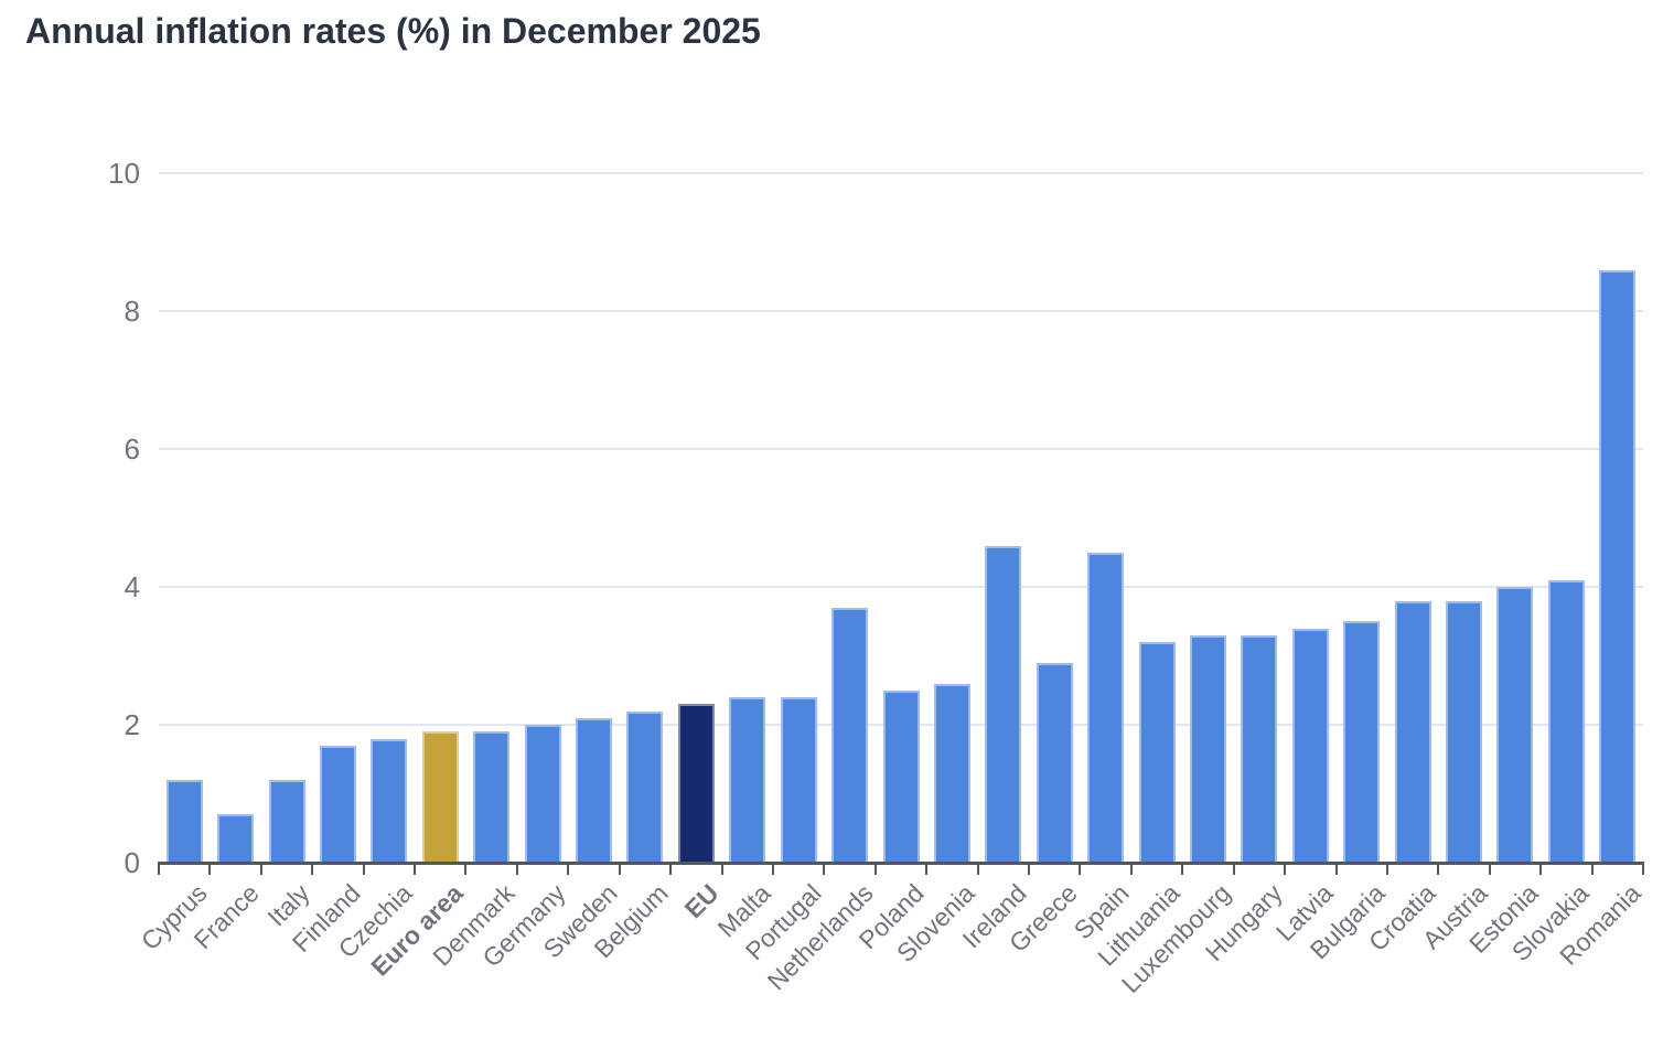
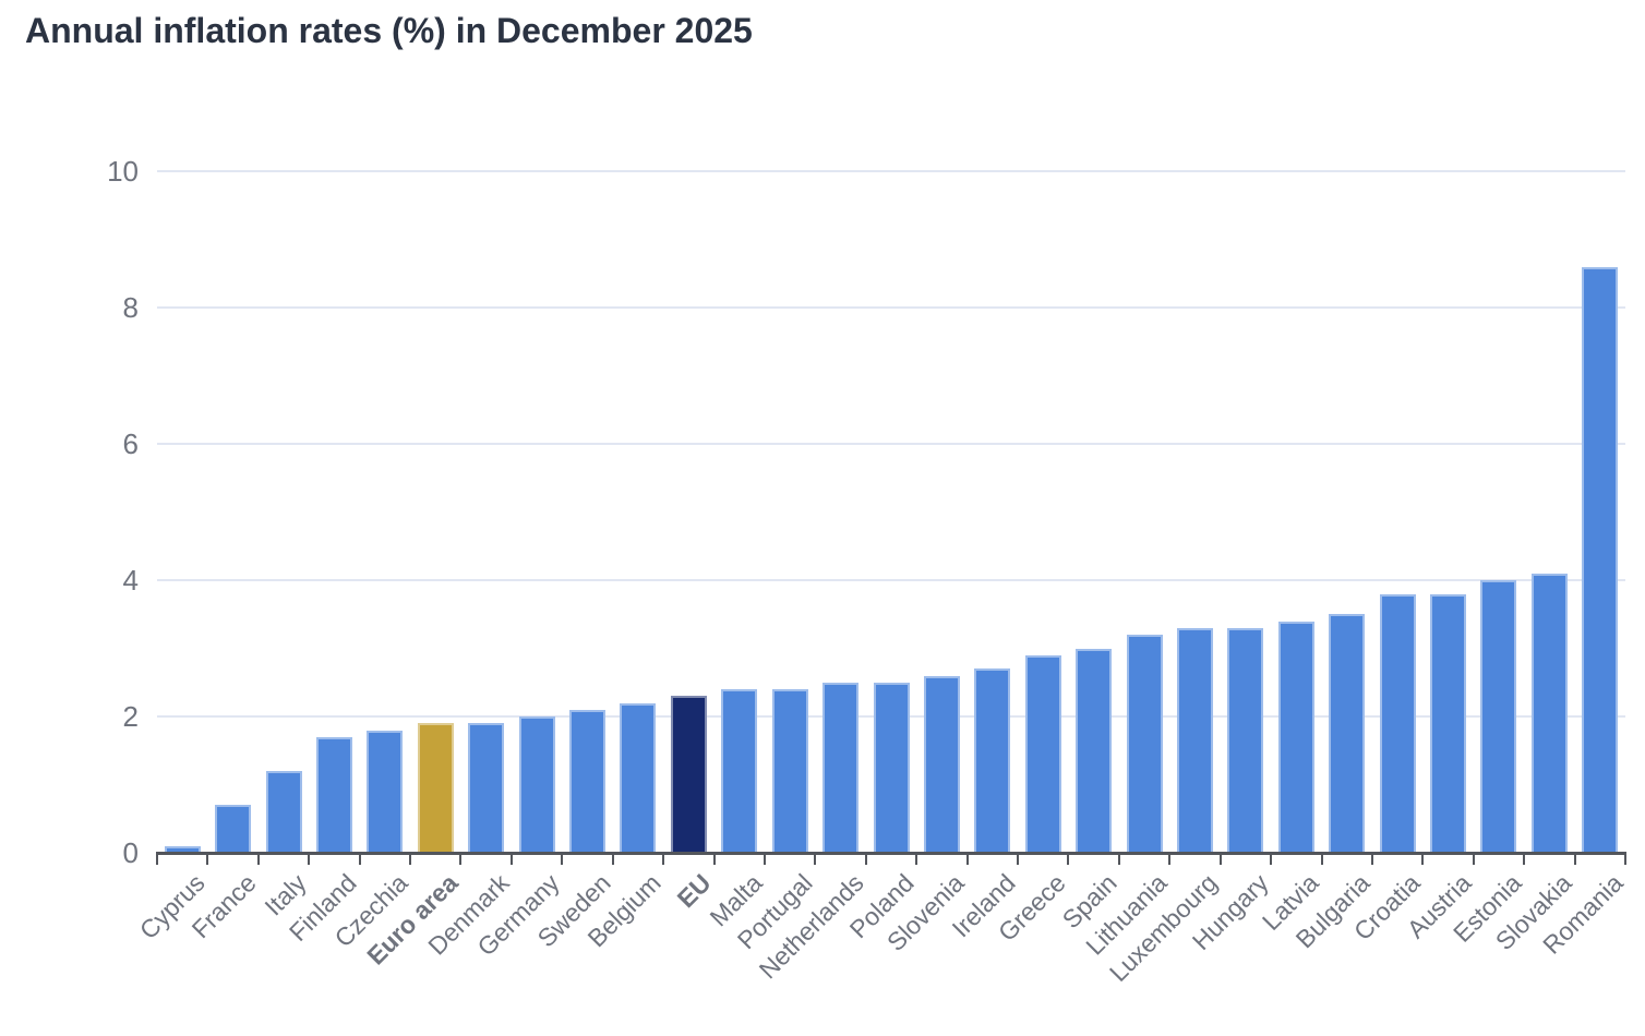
Cyprus: 1.2 -> 0.1
Netherlands: 3.7 -> 2.5
Ireland: 4.6 -> 2.7
Spain: 4.5 -> 3.0
